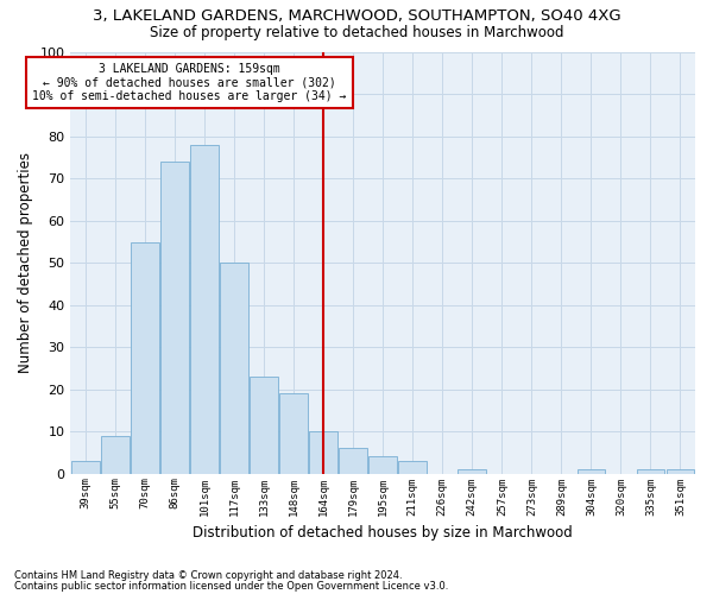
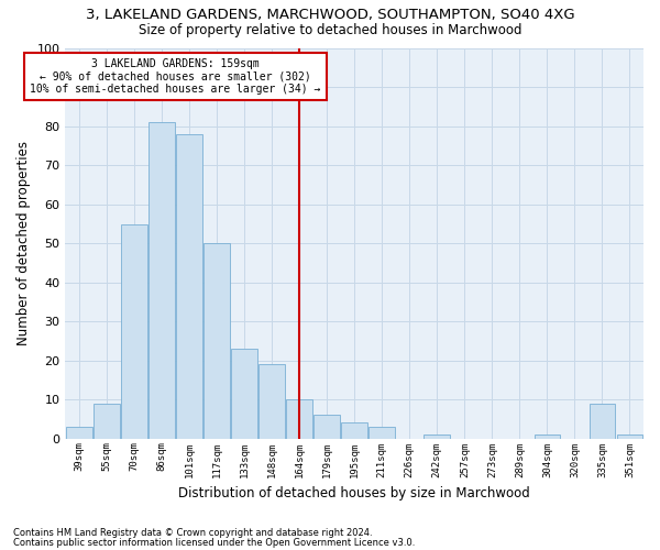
86sqm: 74 -> 81
335sqm: 1 -> 9
